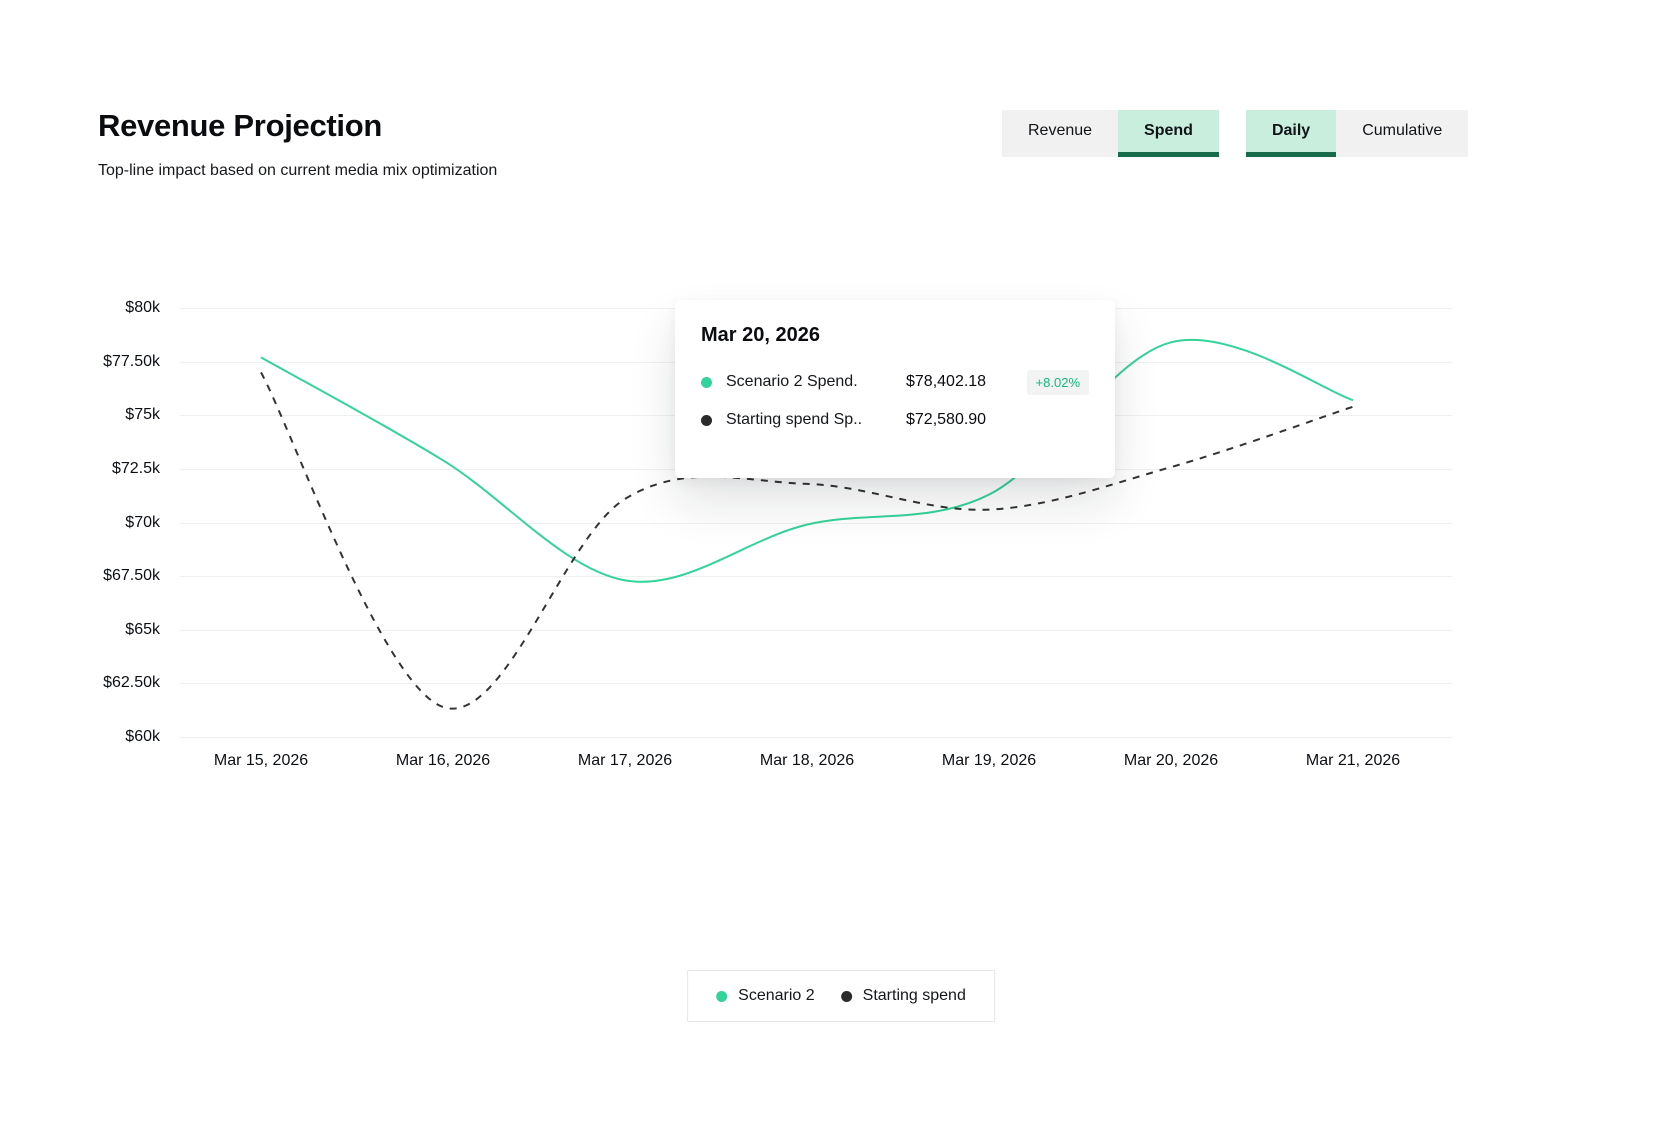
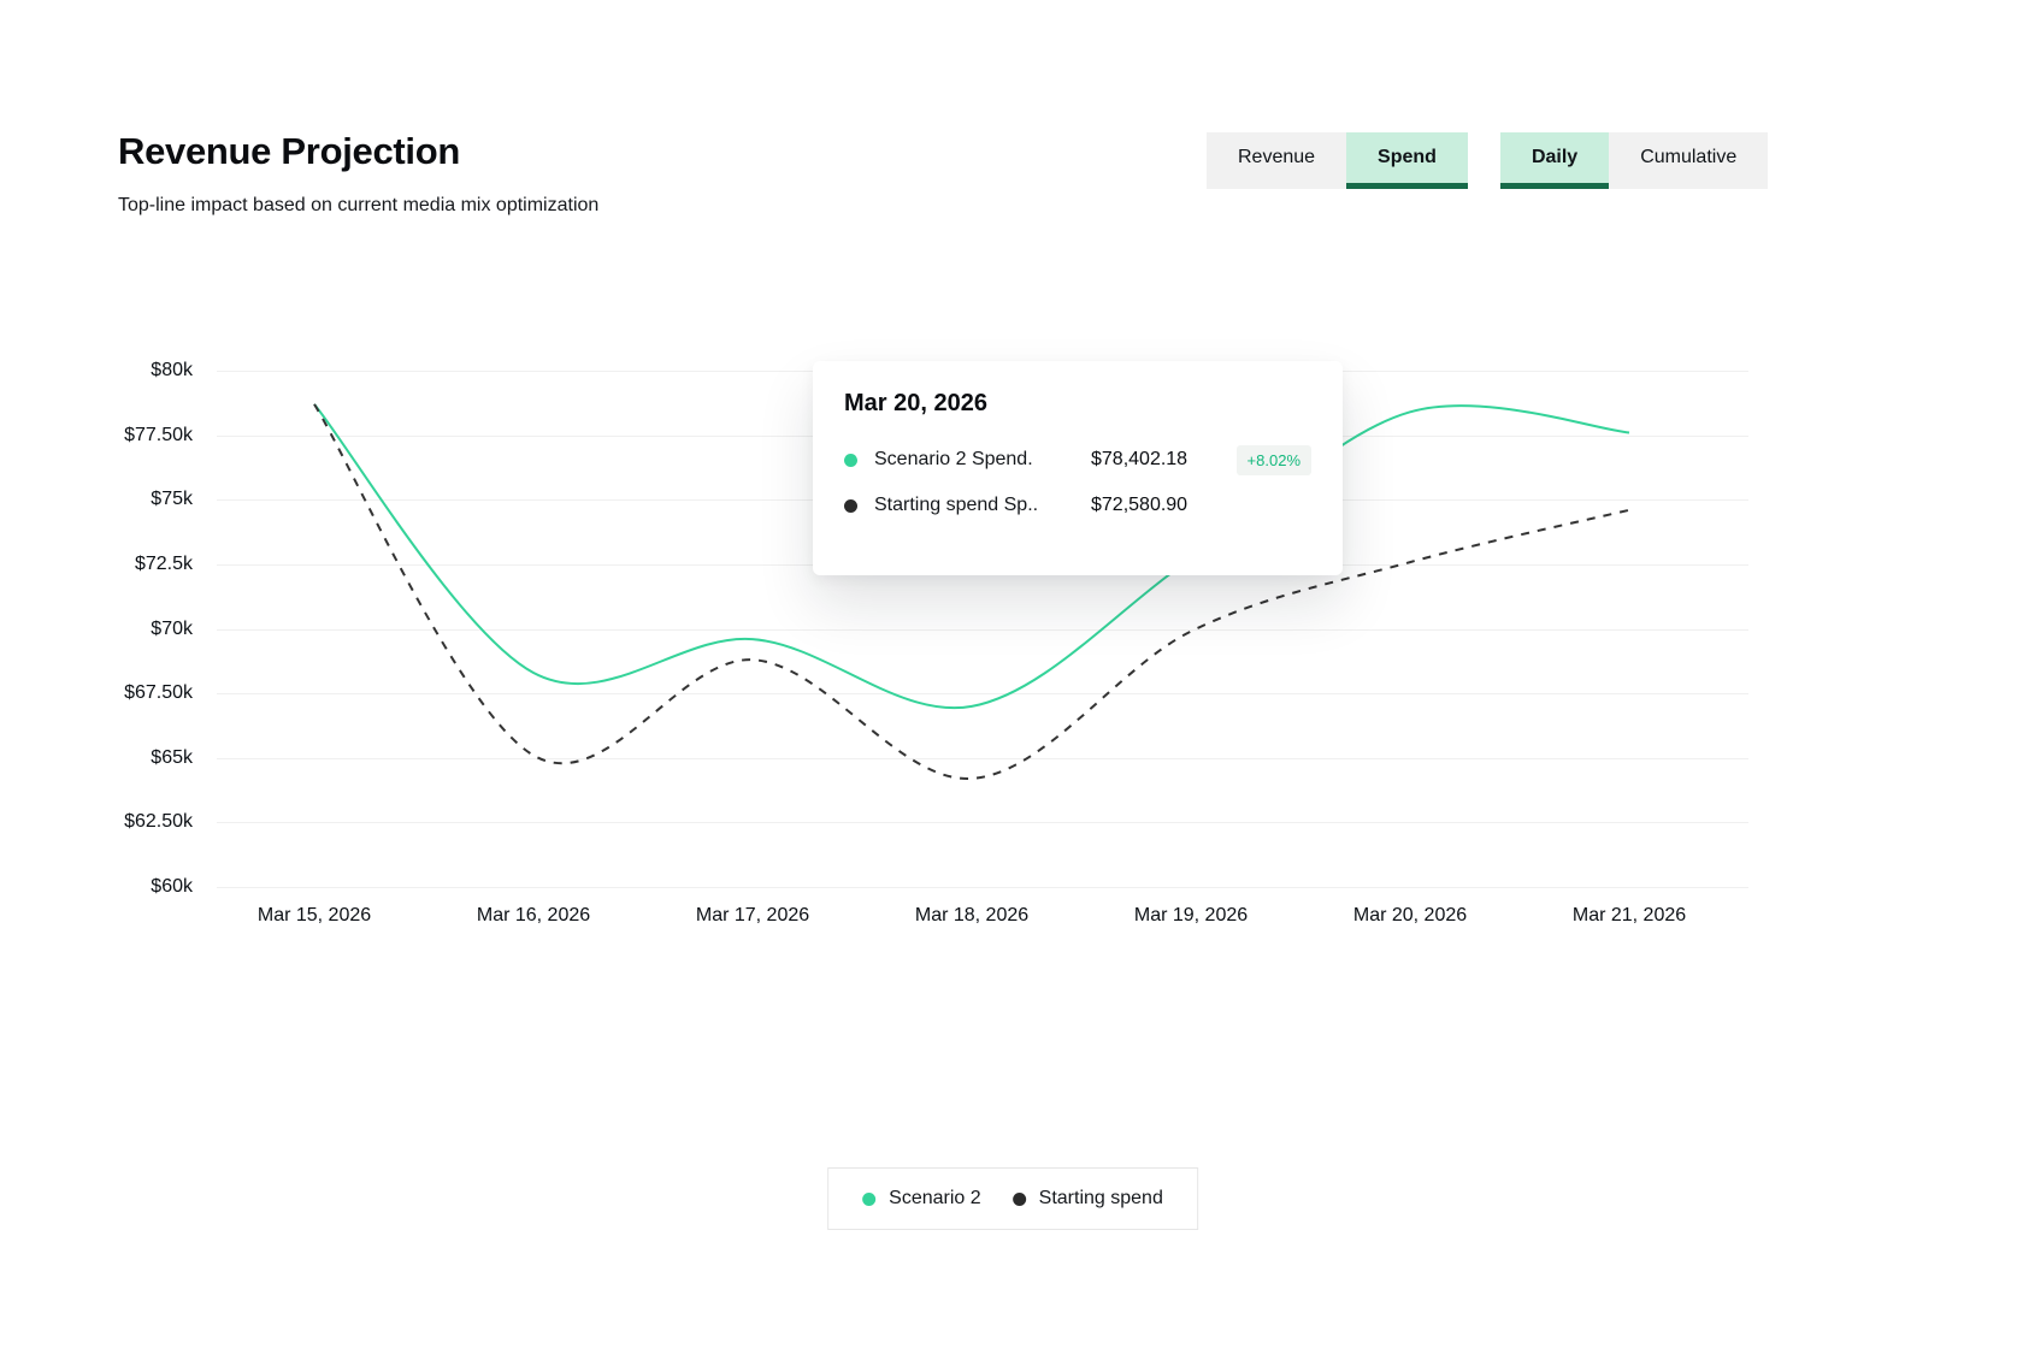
Scenario 2/Mar 15, 2026: $77.7k -> $78.7k
Starting spend/Mar 15, 2026: $77.0k -> $78.7k
Scenario 2/Mar 16, 2026: $72.9k -> $68.3k
Starting spend/Mar 16, 2026: $61.4k -> $65.1k
Scenario 2/Mar 17, 2026: $67.3k -> $69.6k
Starting spend/Mar 17, 2026: $71.1k -> $68.8k
Scenario 2/Mar 18, 2026: $69.9k -> $67.0k
Starting spend/Mar 18, 2026: $71.8k -> $64.2k
Scenario 2/Mar 19, 2026: $71.3k -> $72.7k
Starting spend/Mar 19, 2026: $70.6k -> $69.9k
Scenario 2/Mar 21, 2026: $75.7k -> $77.6k
Starting spend/Mar 21, 2026: $75.4k -> $74.6k
